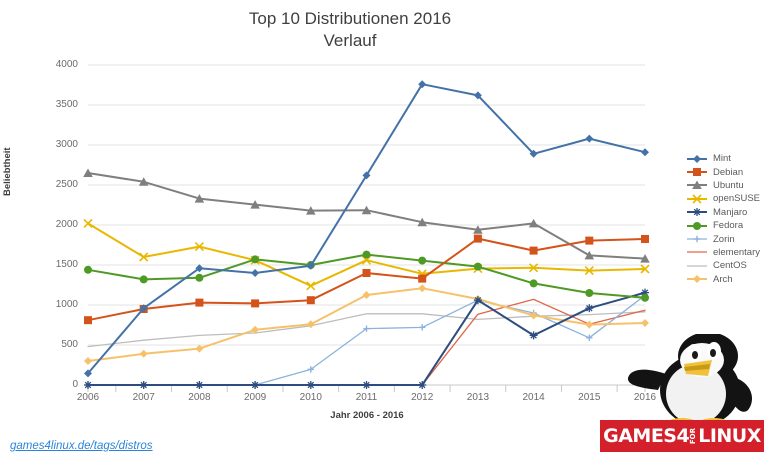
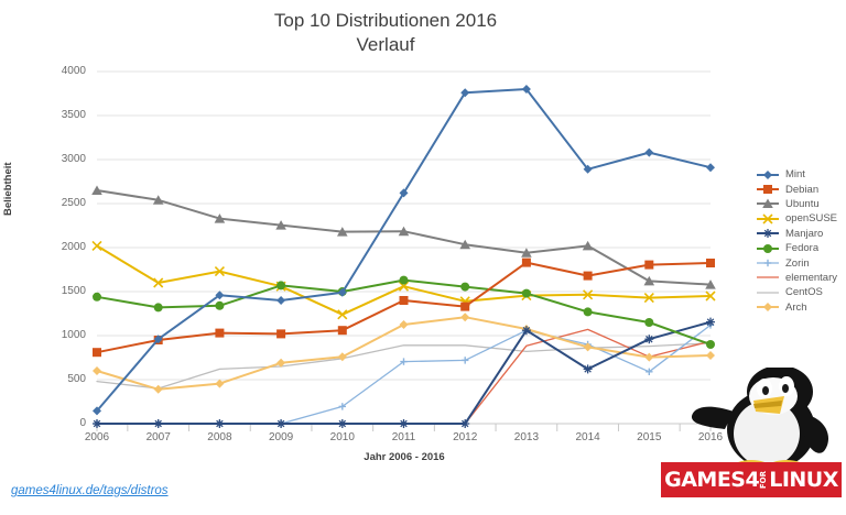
Arch/2006: 300 -> 600
CentOS/2007: 600 -> 400
Mint/2013: 3600 -> 3800
Fedora/2016: 1100 -> 900
